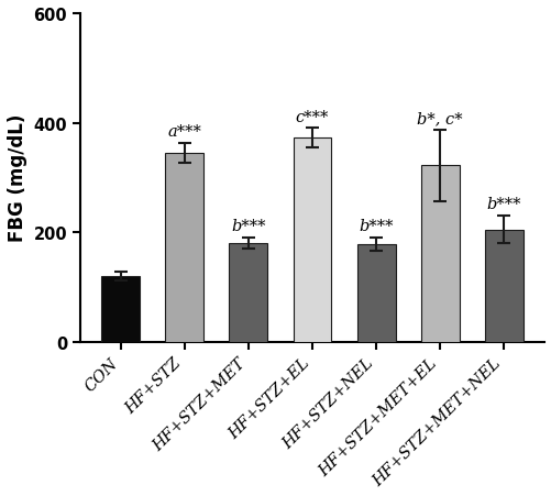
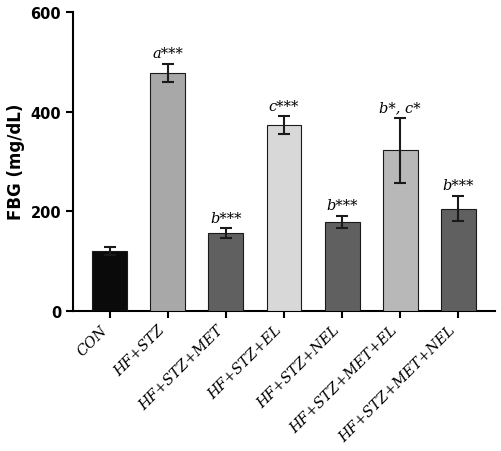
HF+STZ: 345 -> 478
HF+STZ+MET: 180 -> 155
